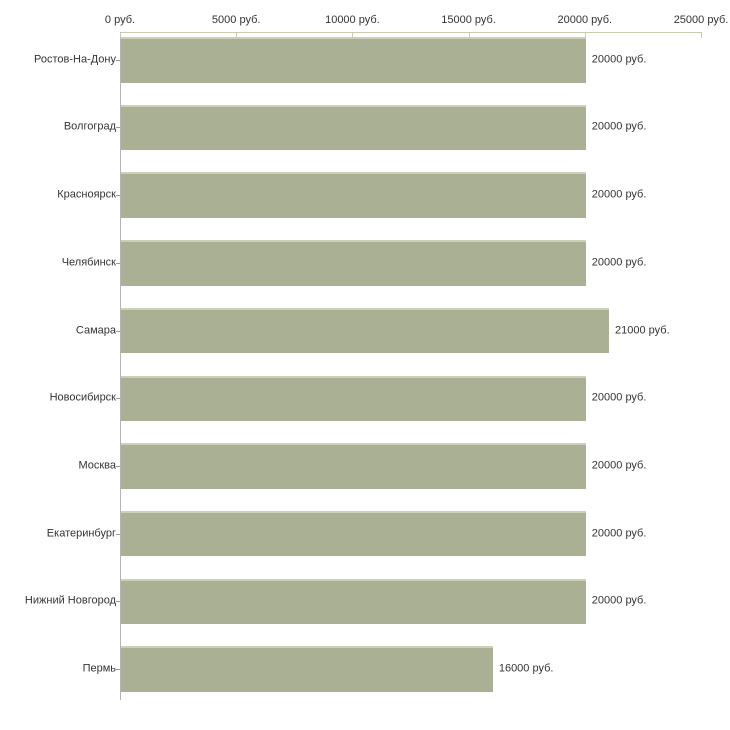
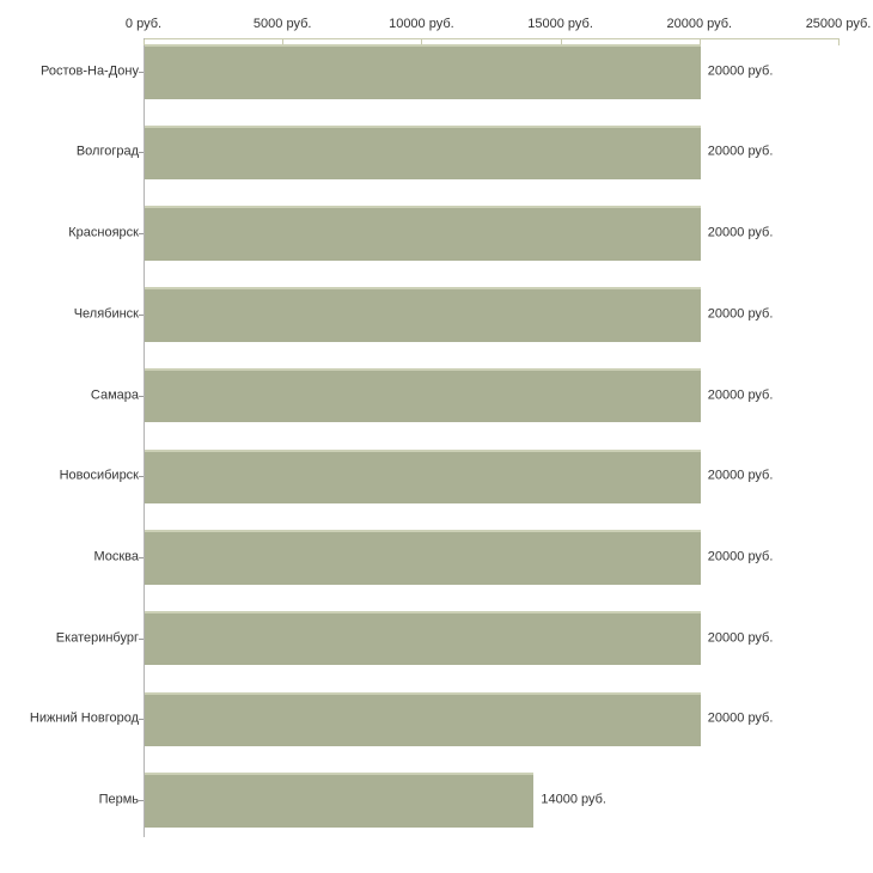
Самара: 21000 -> 20000
Пермь: 16000 -> 14000
